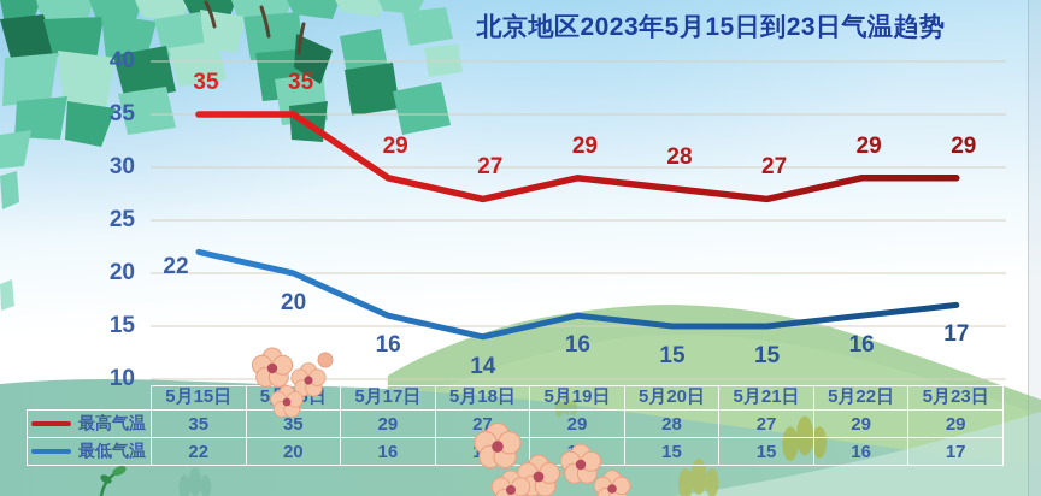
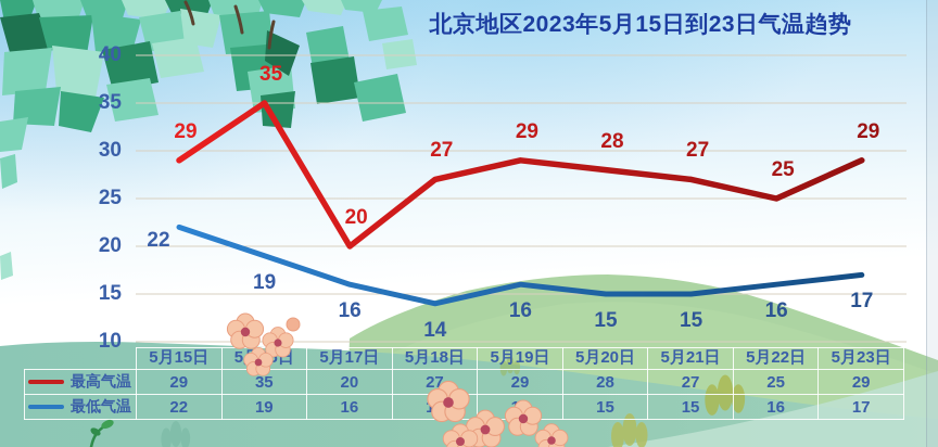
最高气温/5月15日: 35 -> 29
最低气温/5月16日: 20 -> 19
最高气温/5月17日: 29 -> 20
最高气温/5月22日: 29 -> 25
